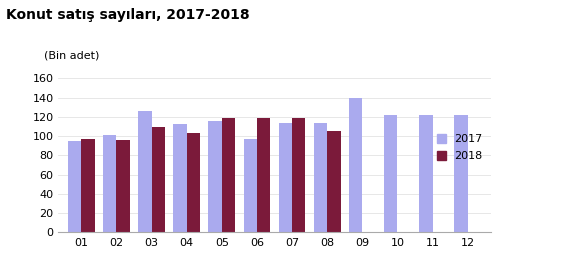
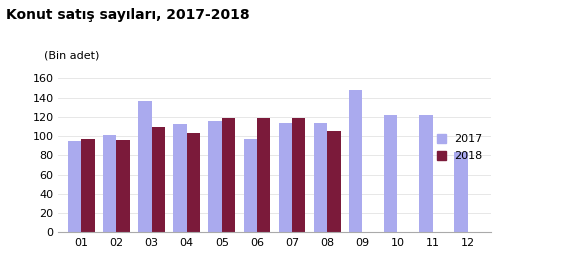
2017/03: 126 -> 136
2017/09: 140 -> 148
2017/12: 122 -> 84
